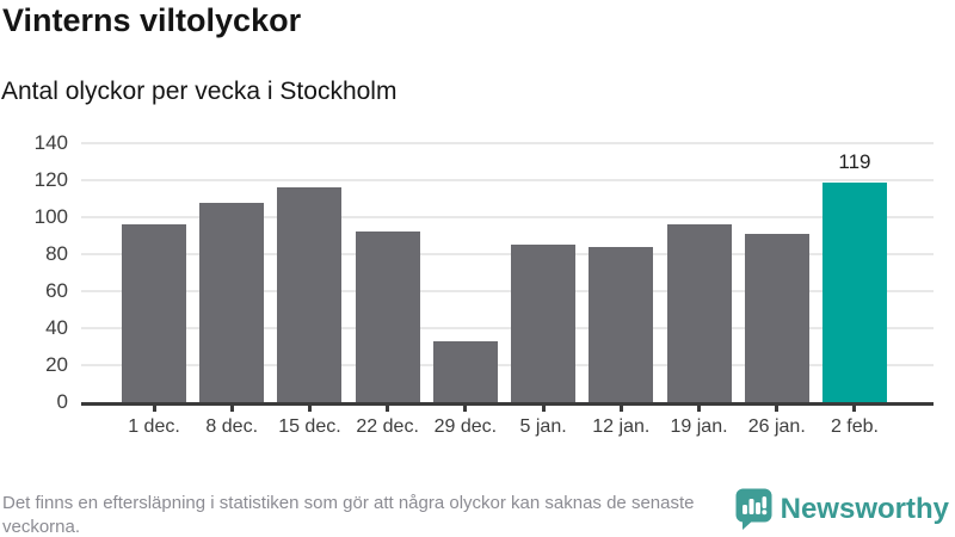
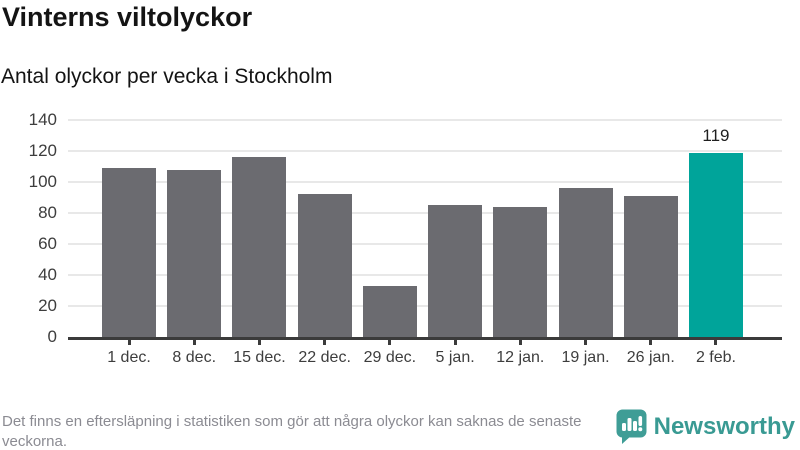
1 dec.: 96 -> 109
